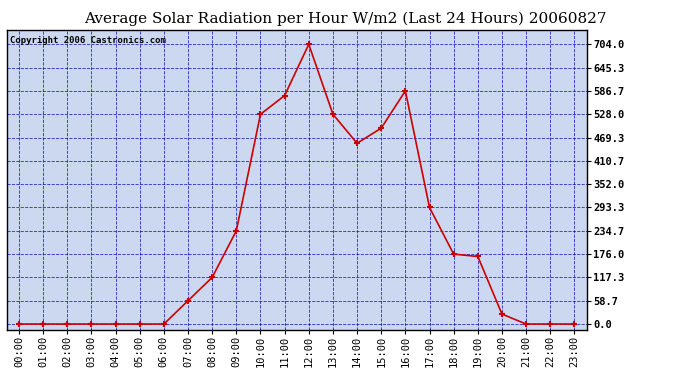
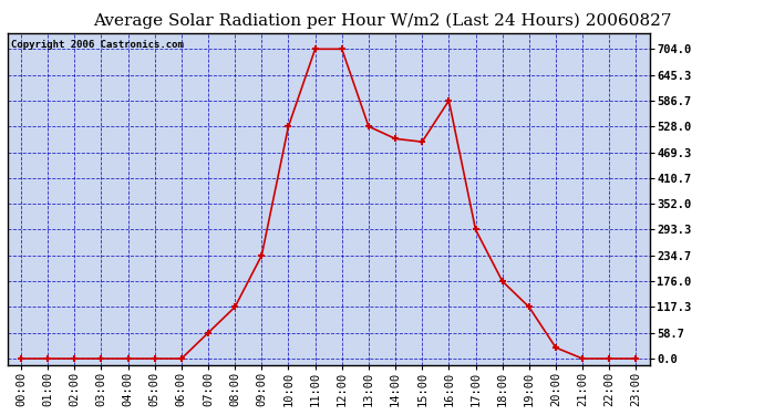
11:00: 575 -> 704
14:00: 455 -> 500
19:00: 170 -> 117
